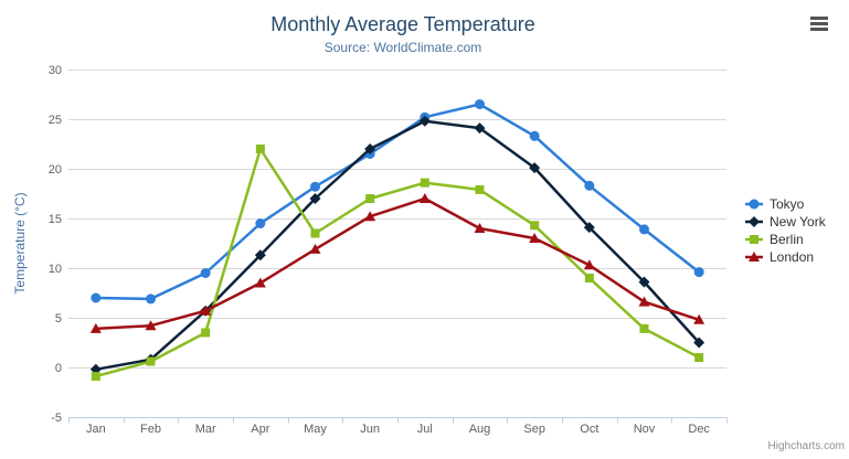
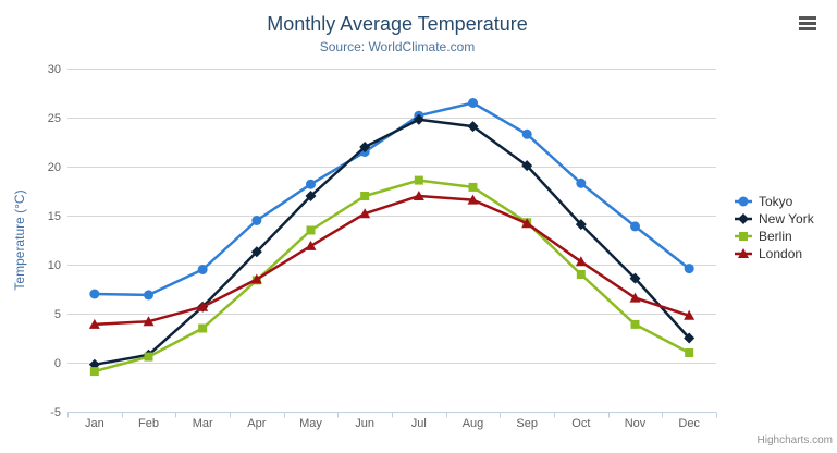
Berlin/Apr: 22 -> 8
London/Aug: 14 -> 17
London/Sep: 13 -> 14
